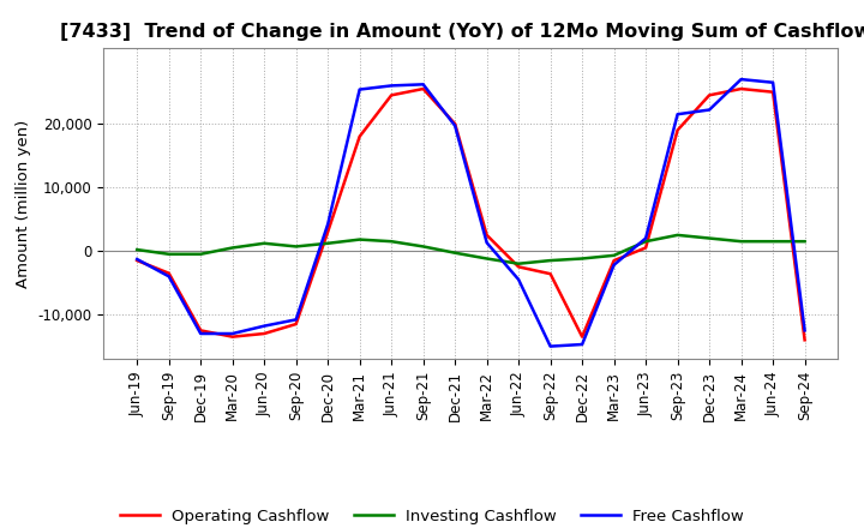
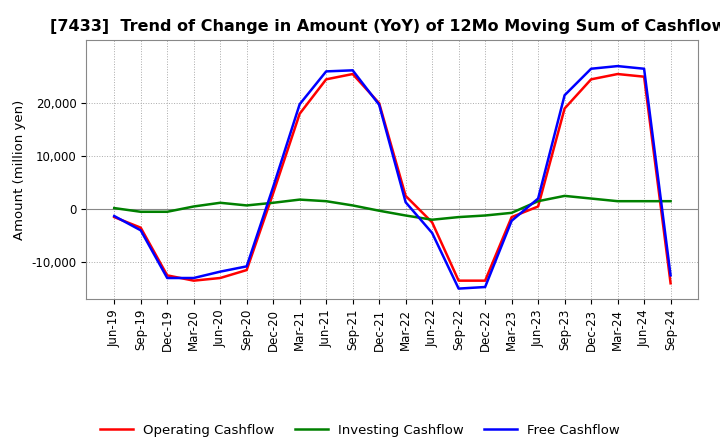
Free Cashflow/Mar-21: 25,400 -> 19,800
Operating Cashflow/Sep-22: -3,600 -> -13,500
Free Cashflow/Dec-23: 22,200 -> 26,500
